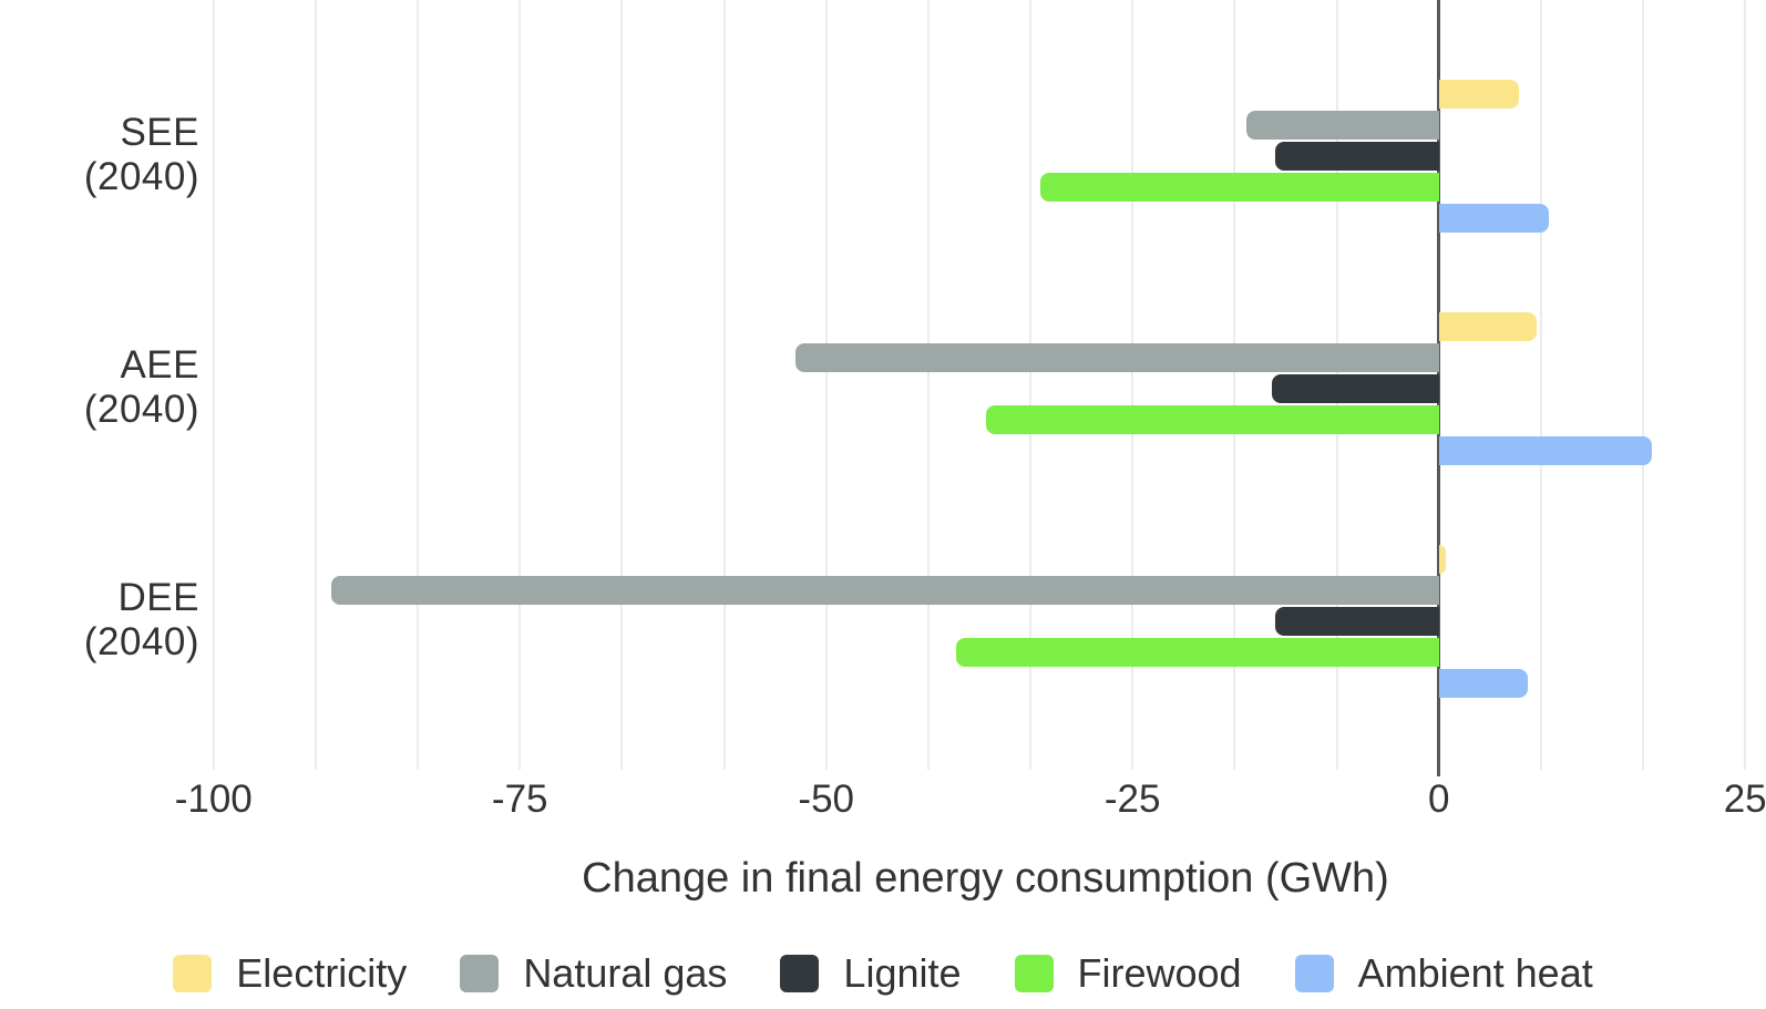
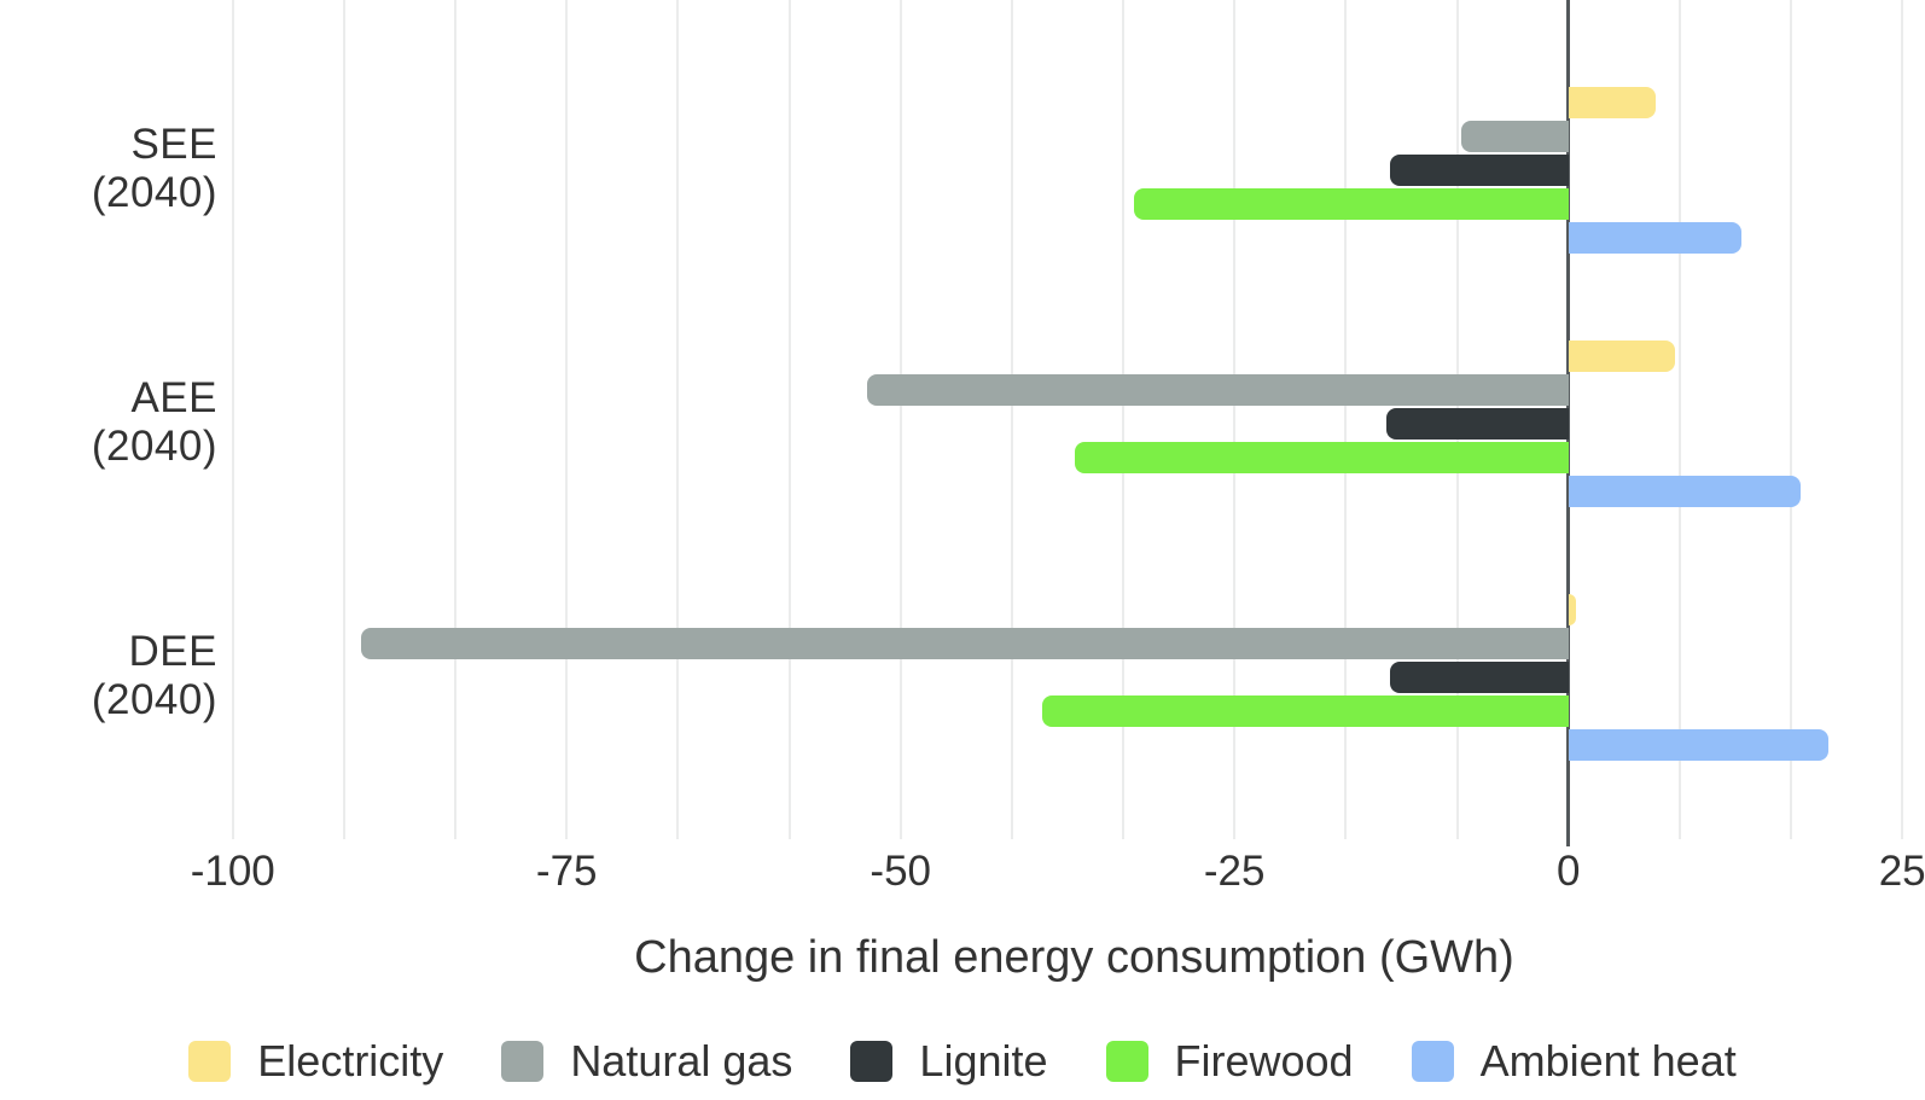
Natural gas/SEE (2040): -15.7 -> -8.0
Ambient heat/SEE (2040): 9.0 -> 13.0
Ambient heat/DEE (2040): 7.3 -> 19.5
